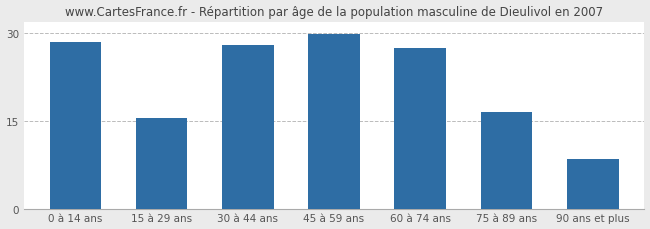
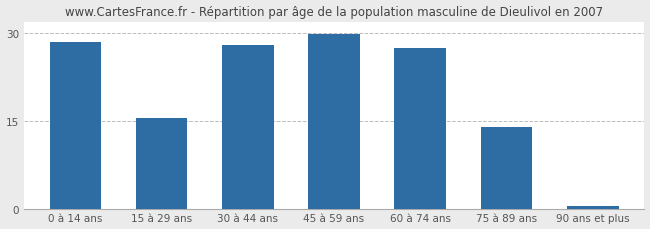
75 à 89 ans: 16.6 -> 14.0
90 ans et plus: 8.4 -> 0.5
